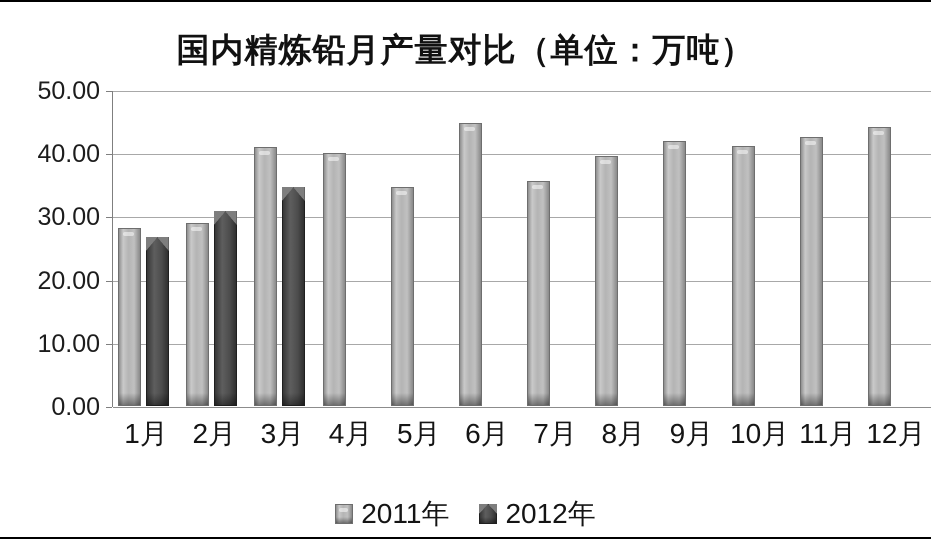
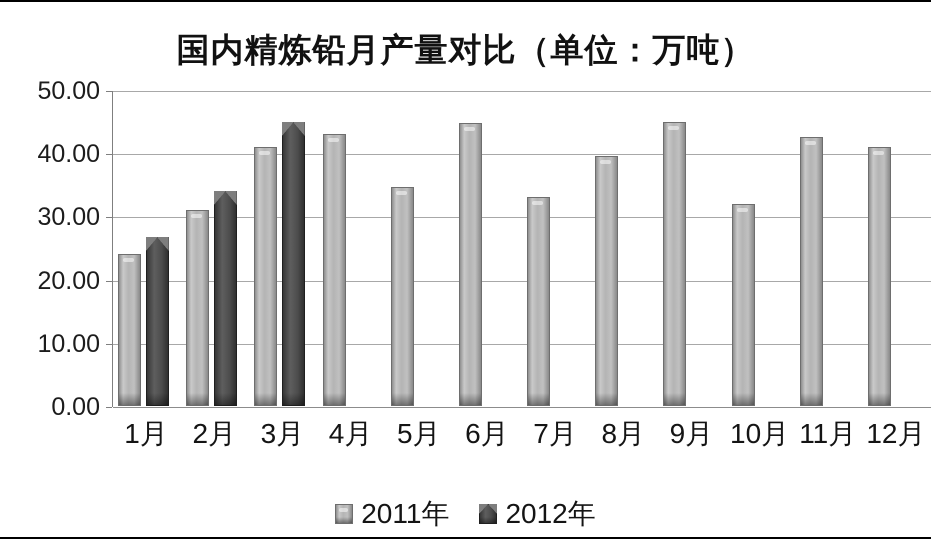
2011年/1月: 28 -> 24
2011年/2月: 29 -> 31
2012年/2月: 31 -> 34
2012年/3月: 35 -> 45
2011年/4月: 40 -> 43
2011年/7月: 36 -> 33
2011年/9月: 42 -> 45
2011年/10月: 41 -> 32
2011年/12月: 44 -> 41
